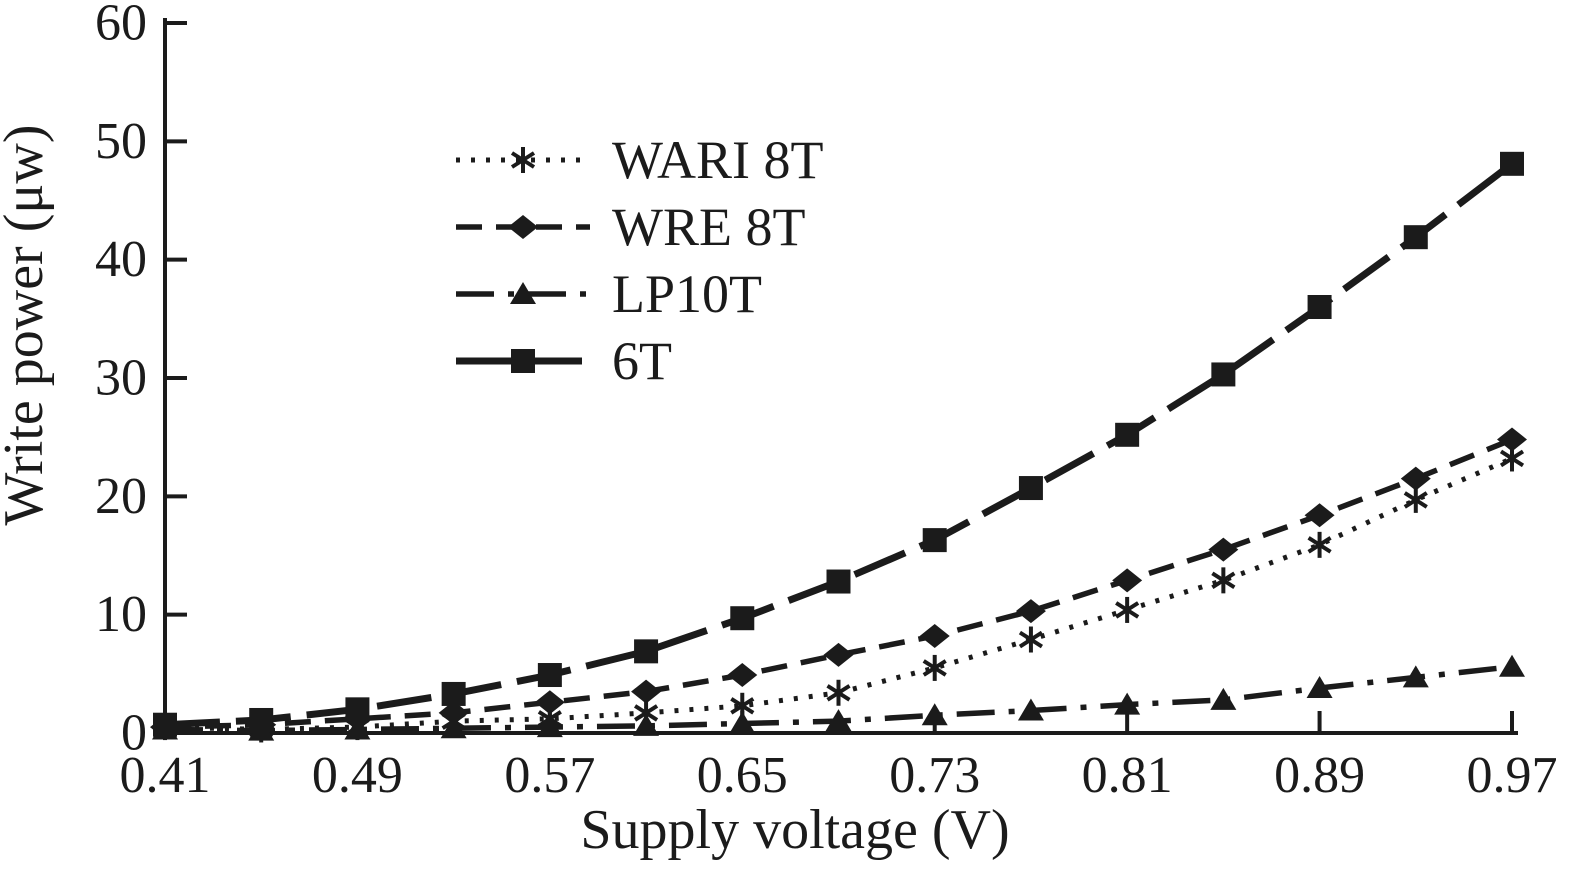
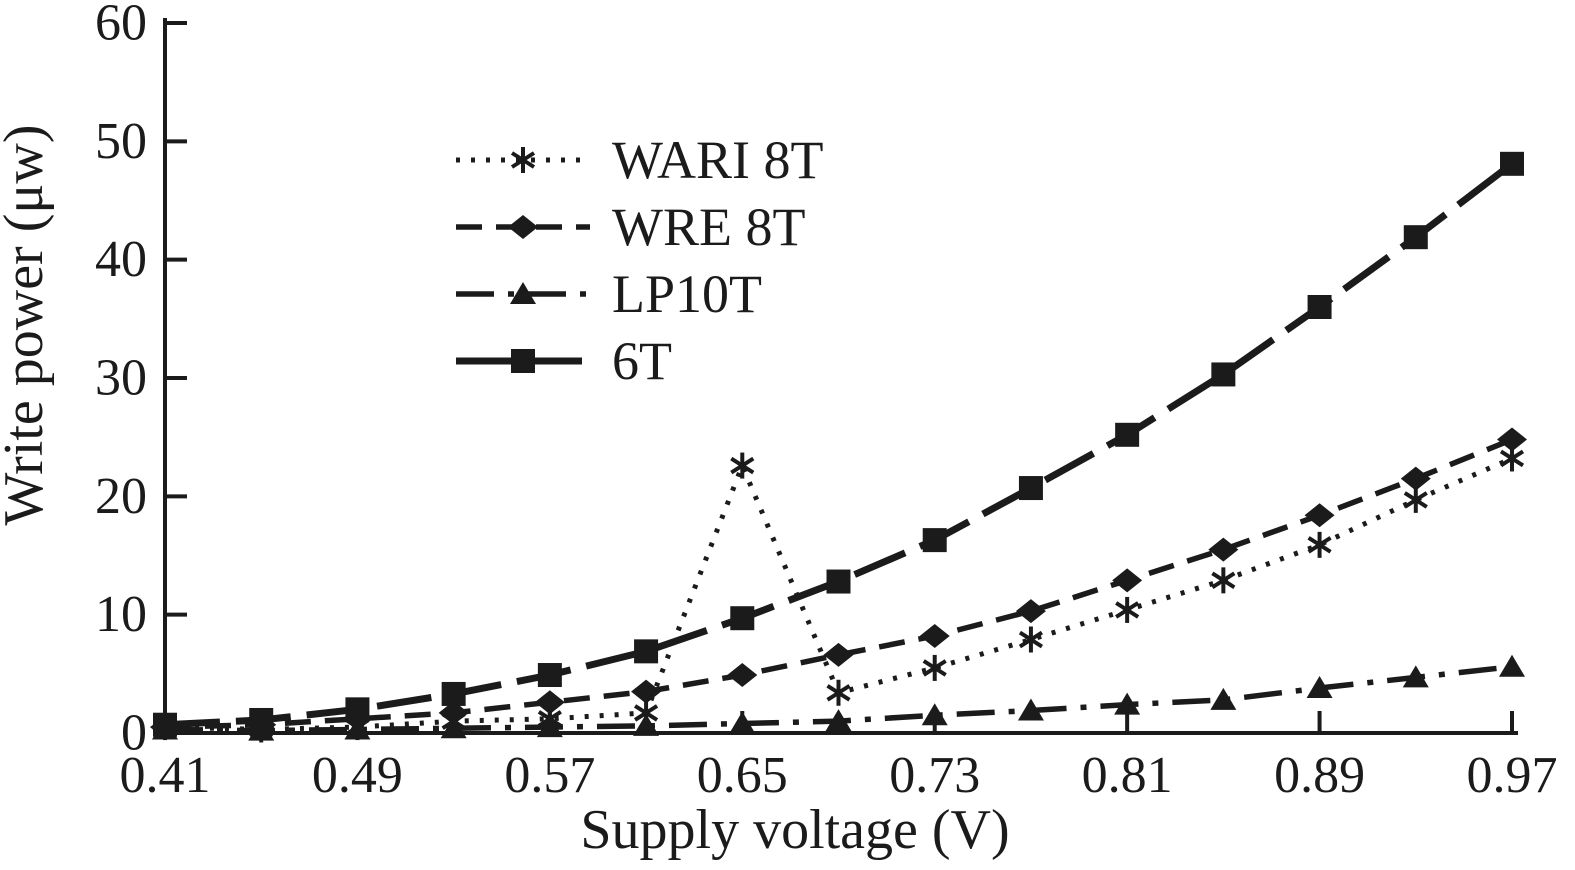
WARI 8T/0.65: 2.3 -> 22.6
